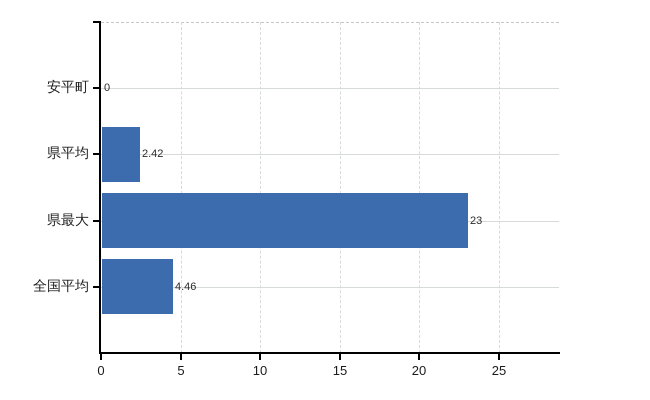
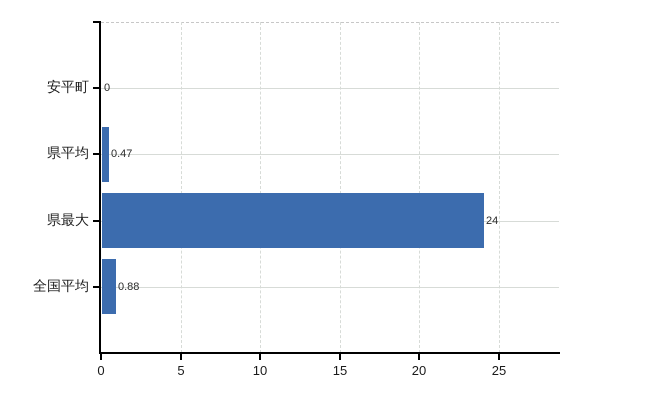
県平均: 2.42 -> 0.47
県最大: 23 -> 24
全国平均: 4.46 -> 0.88
